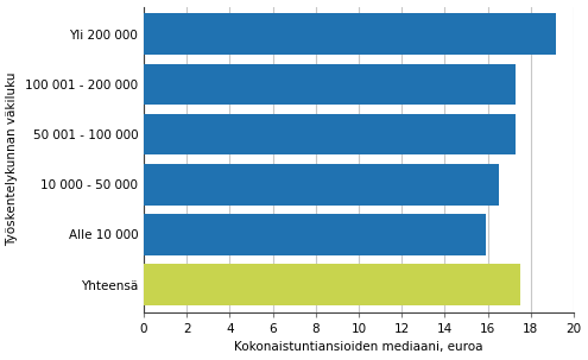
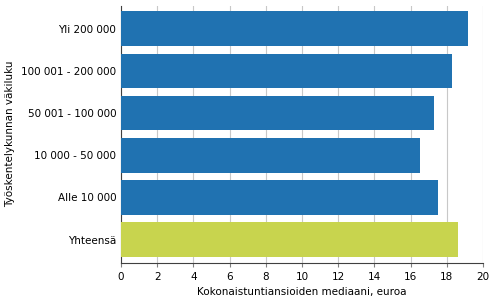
100 001 - 200 000: 17.3 -> 18.3
Alle 10 000: 15.9 -> 17.5
Yhteensä: 17.5 -> 18.6
